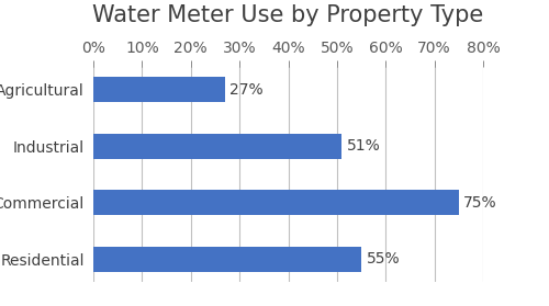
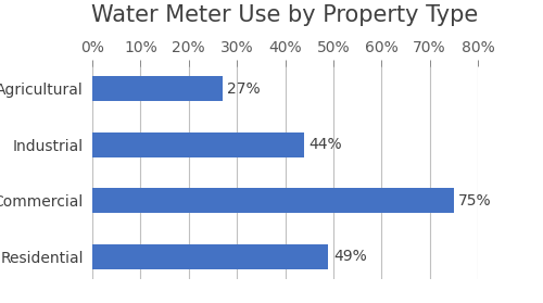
Industrial: 51% -> 44%
Residential: 55% -> 49%
